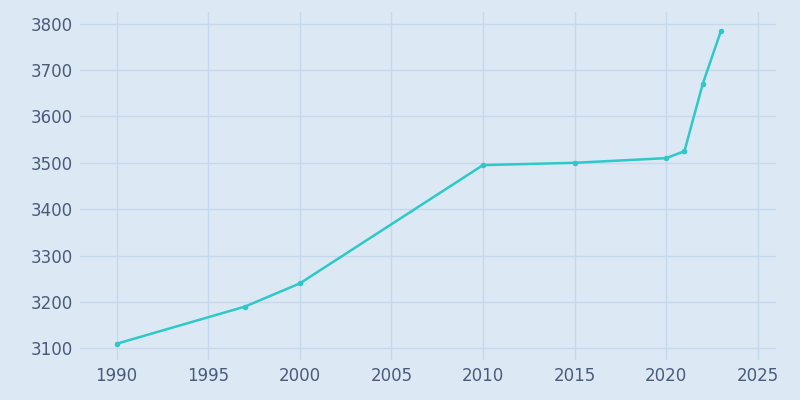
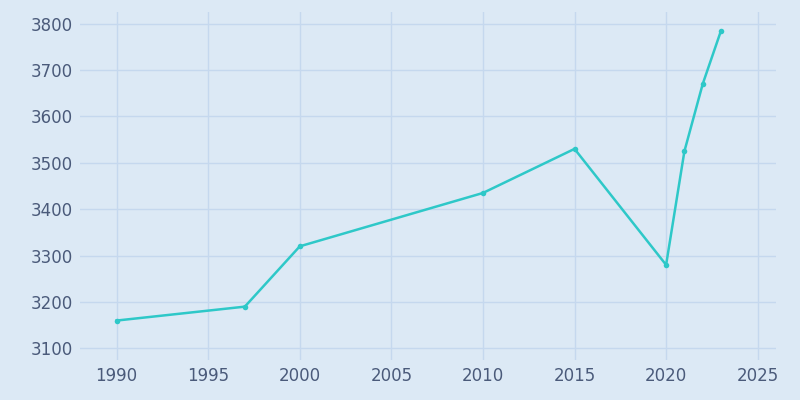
1990: 3110 -> 3160
2000: 3240 -> 3320
2010: 3495 -> 3435
2015: 3500 -> 3530
2020: 3510 -> 3280
